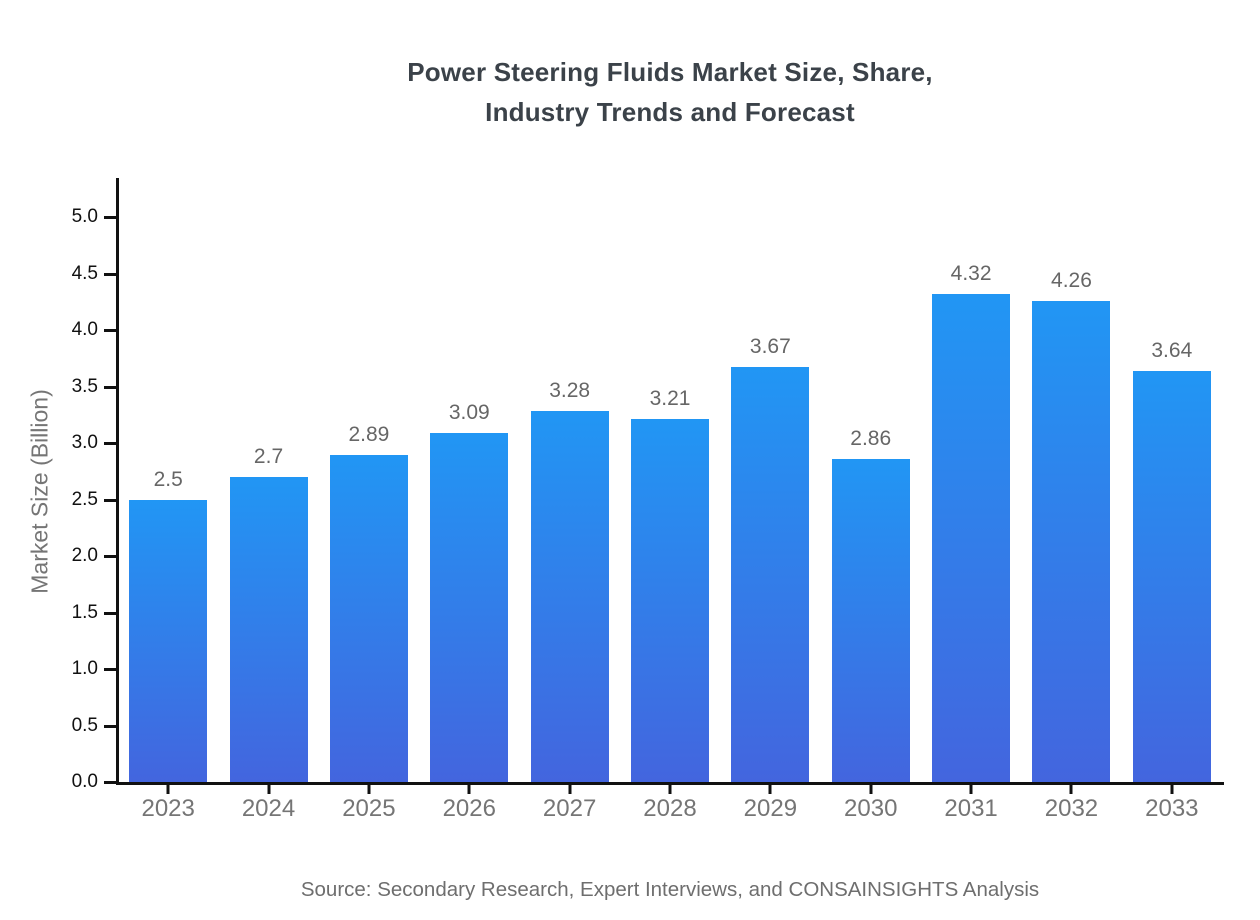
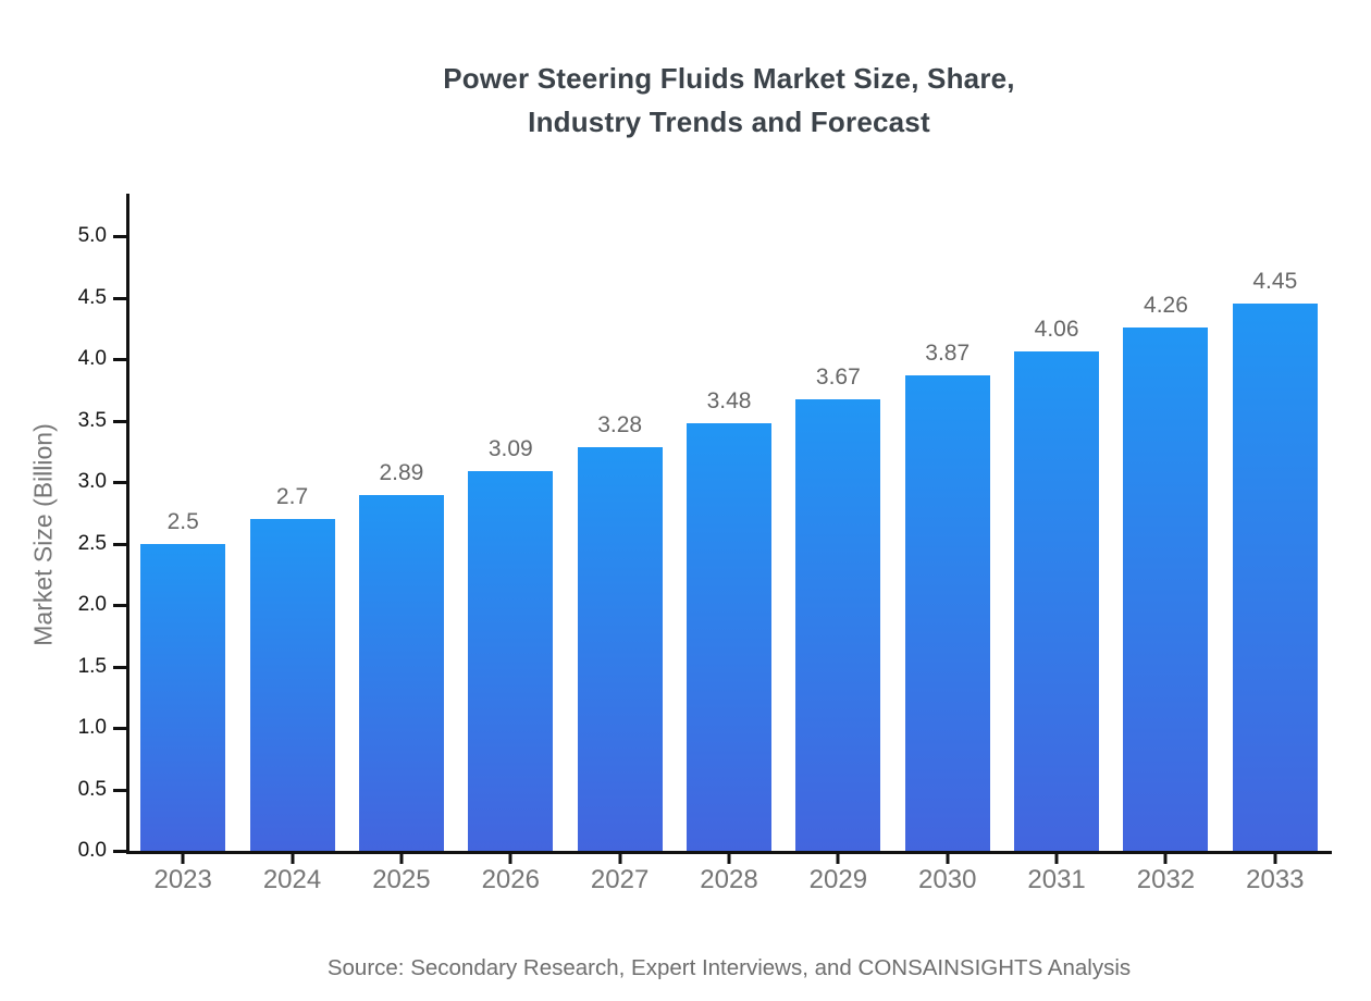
2028: 3.21 -> 3.48
2030: 2.86 -> 3.87
2031: 4.32 -> 4.06
2033: 3.64 -> 4.45
